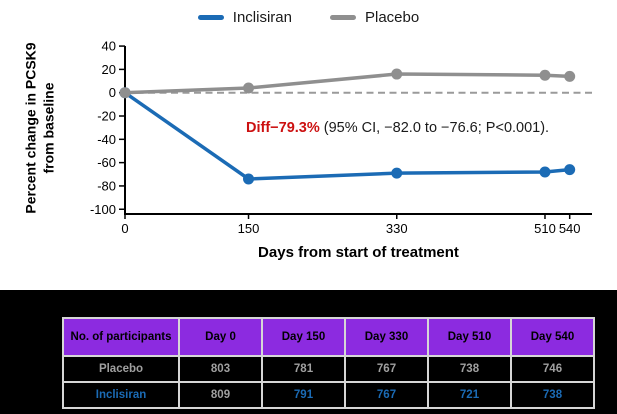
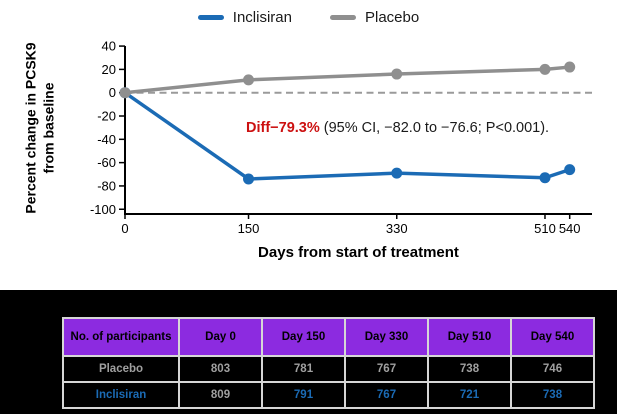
Placebo/150: 4 -> 11
Inclisiran/510: -68 -> -73
Placebo/510: 15 -> 20
Placebo/540: 14 -> 22
